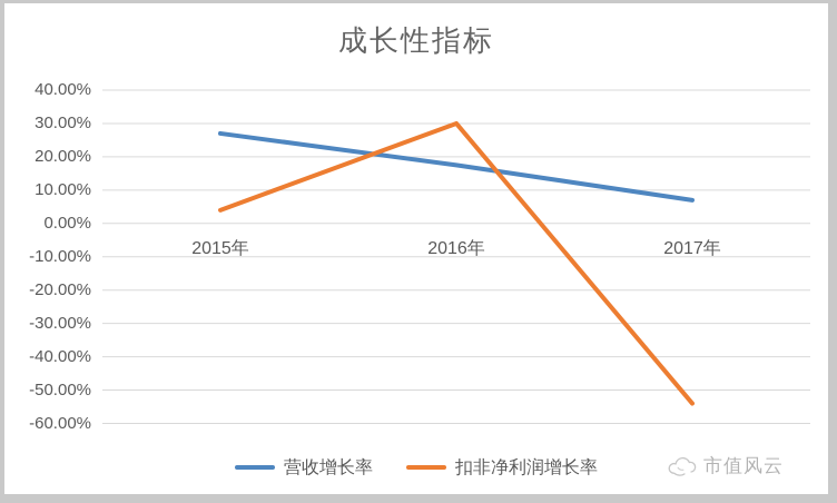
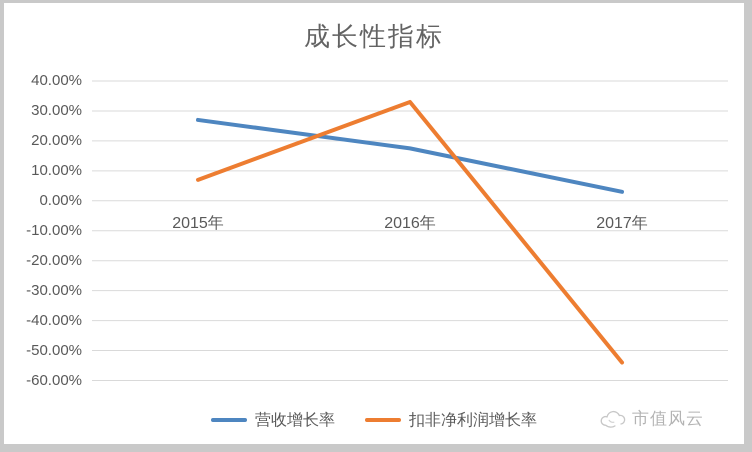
扣非净利润增长率/2015年: 4% -> 7%
扣非净利润增长率/2016年: 30% -> 33%
营收增长率/2017年: 7% -> 3%
